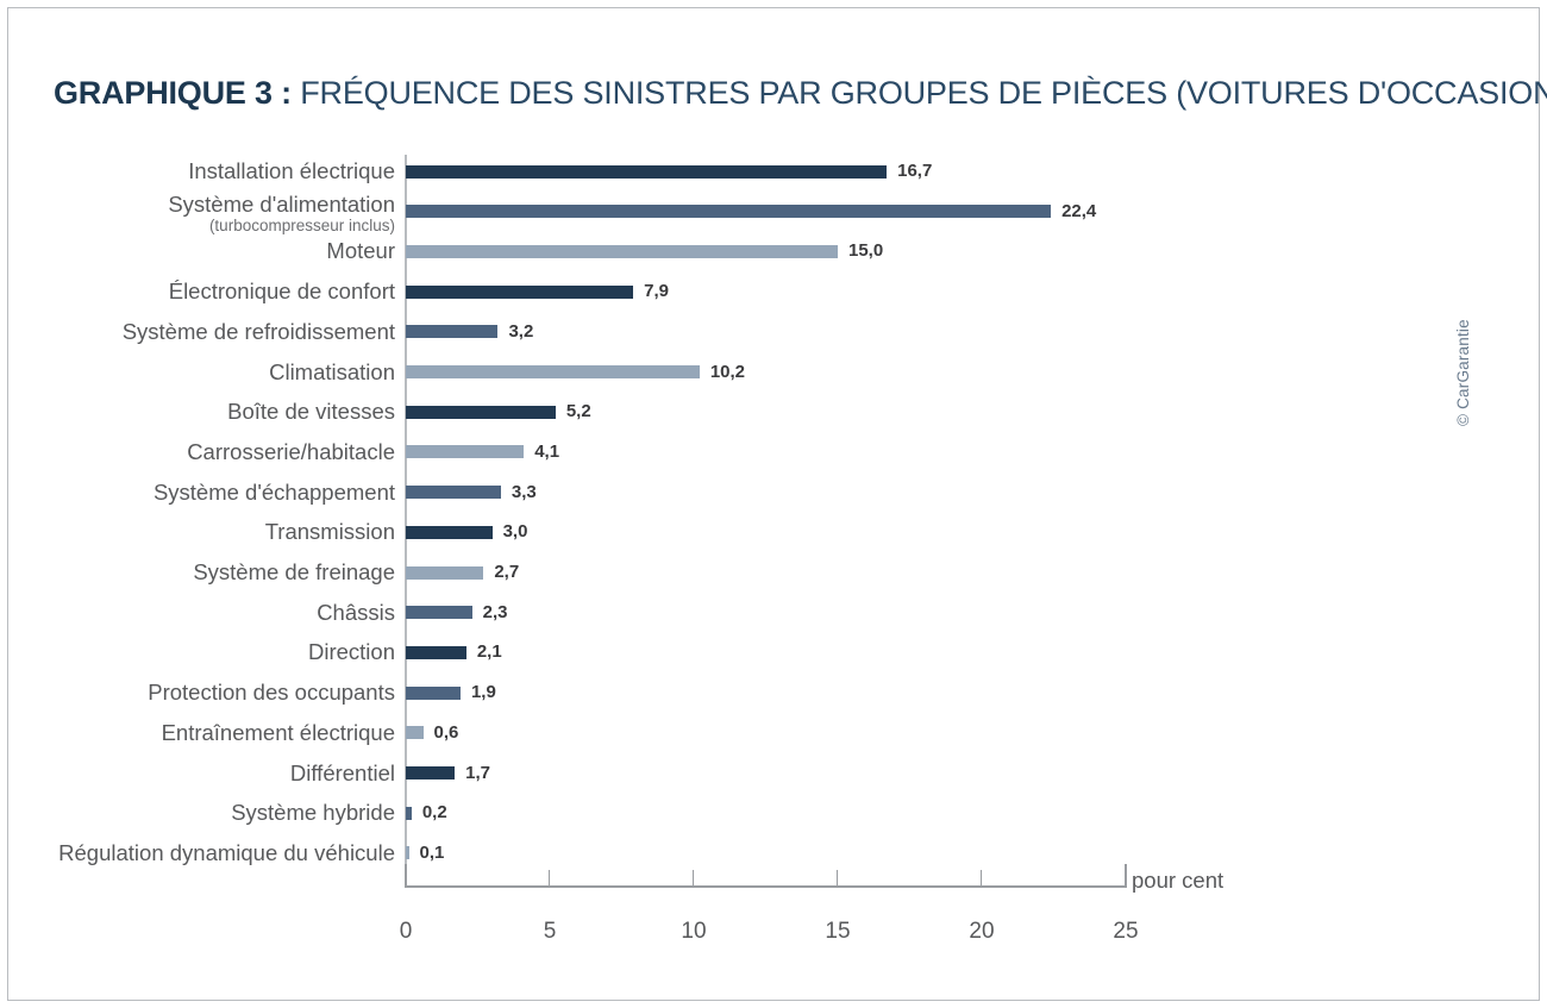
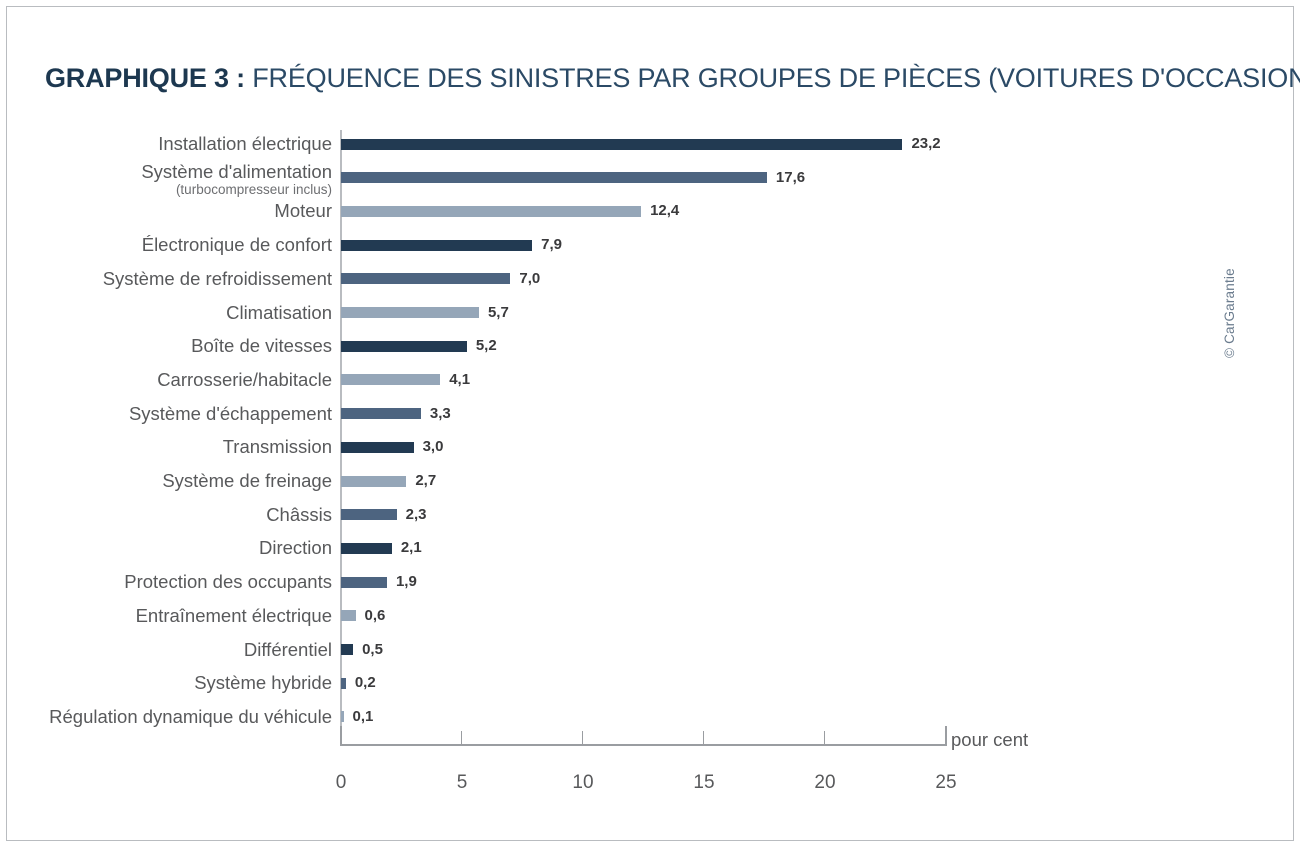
Installation électrique: 16,7 -> 23,2
Système d'alimentation: 22,4 -> 17,6
Moteur: 15,0 -> 12,4
Système de refroidissement: 3,2 -> 7,0
Climatisation: 10,2 -> 5,7
Différentiel: 1,7 -> 0,5
